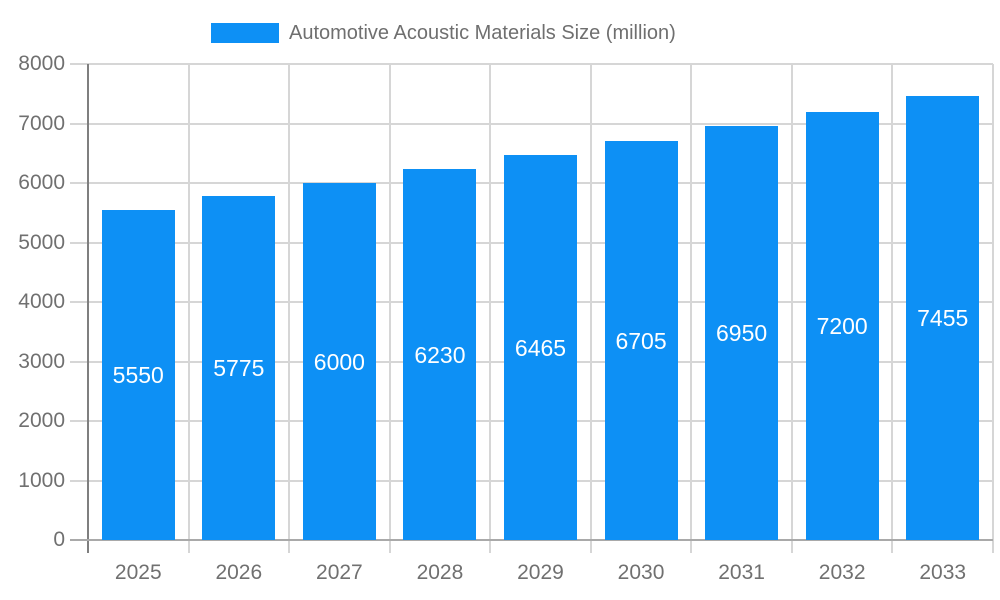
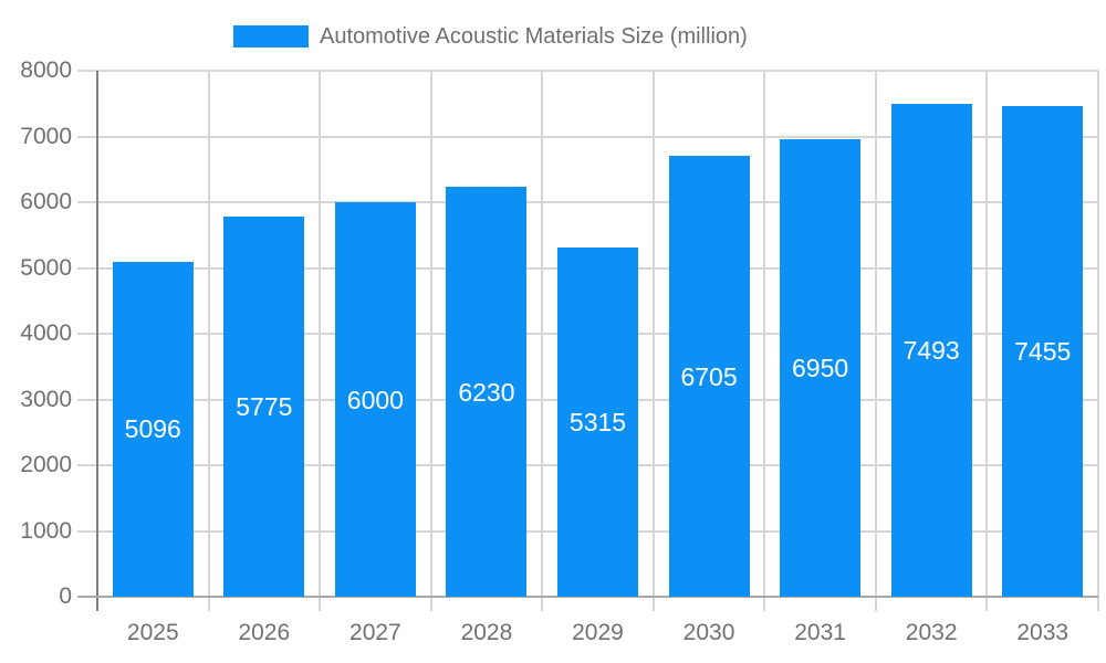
2025: 5550 -> 5096
2029: 6465 -> 5315
2032: 7200 -> 7493
